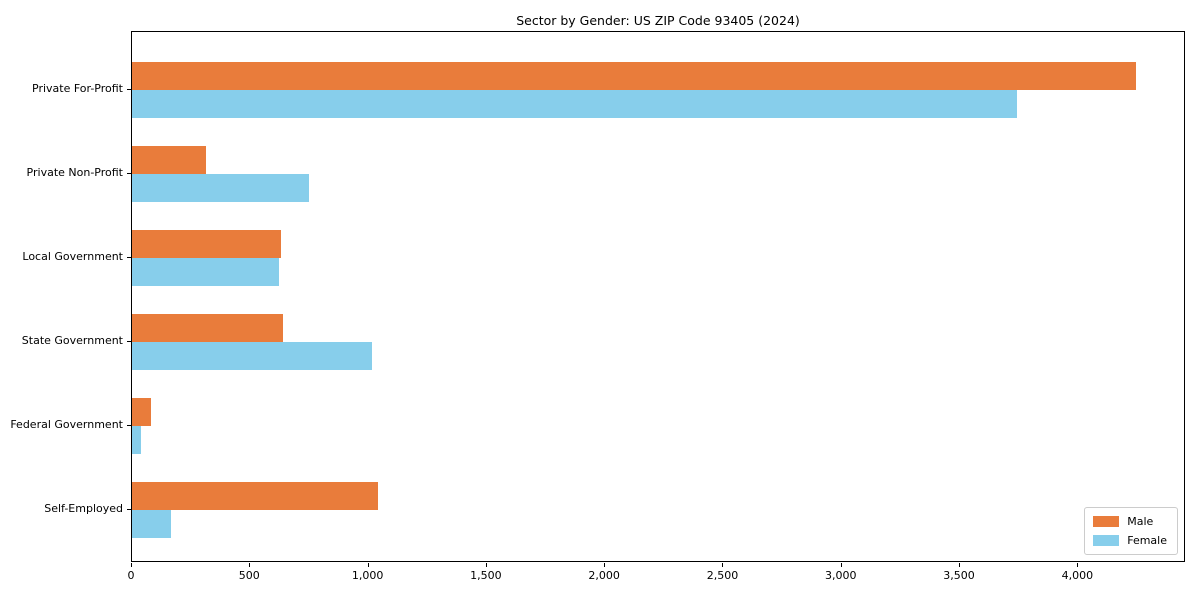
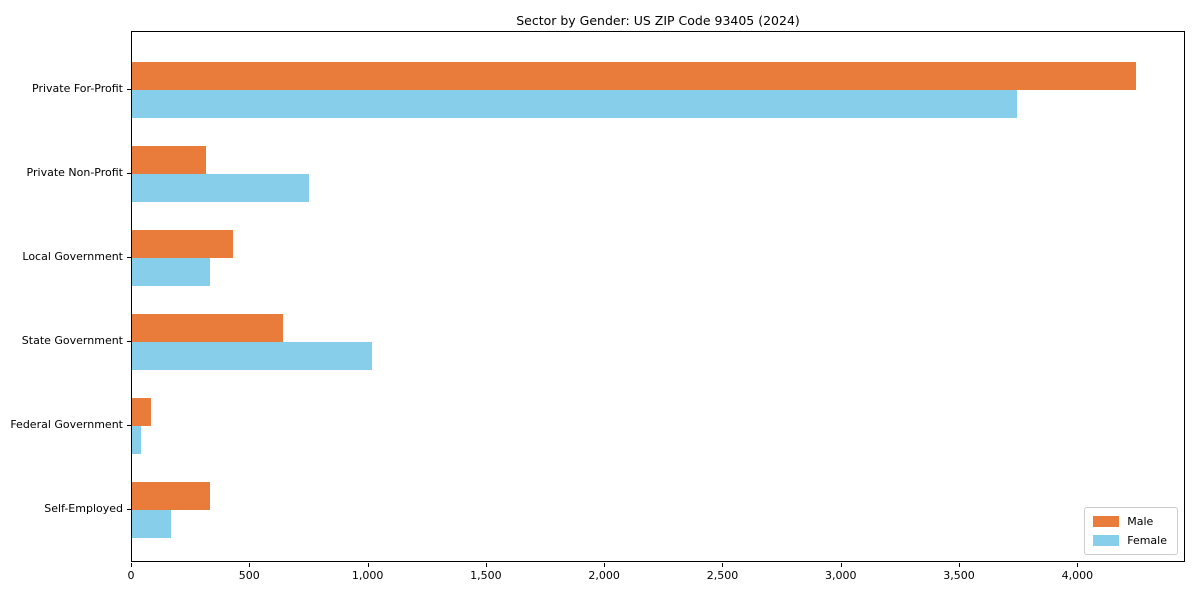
Male/Local Government: 630 -> 430
Female/Local Government: 620 -> 330
Male/Self-Employed: 1040 -> 330
